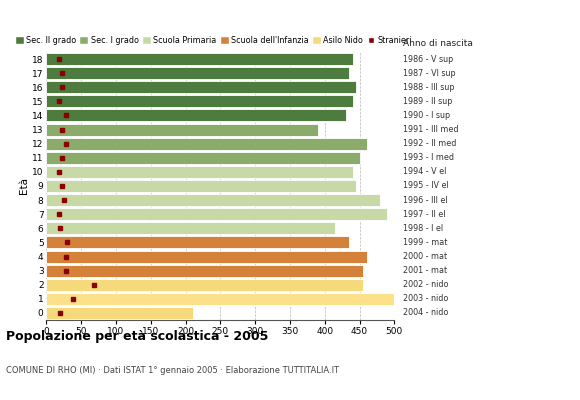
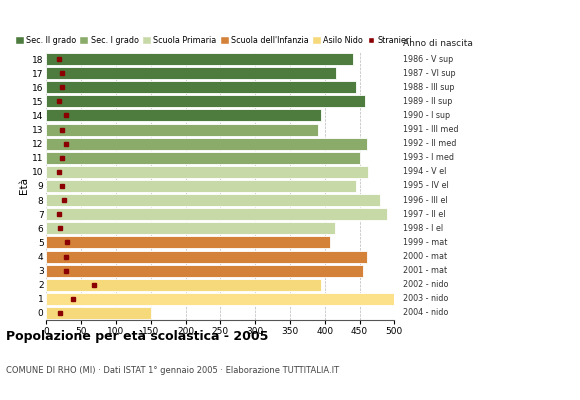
17: 435 -> 416
15: 440 -> 458
14: 430 -> 394
10: 440 -> 462
5: 435 -> 408
2: 455 -> 394
0: 210 -> 150
